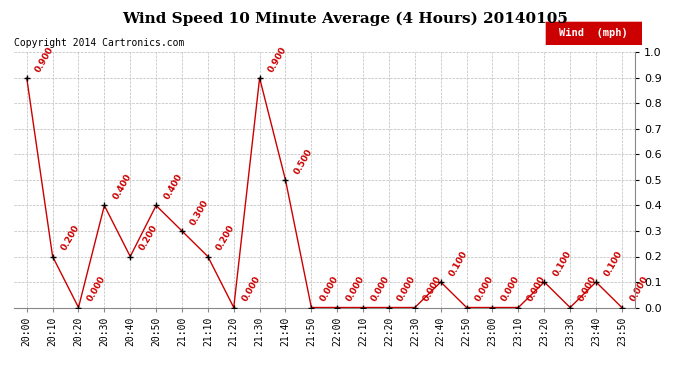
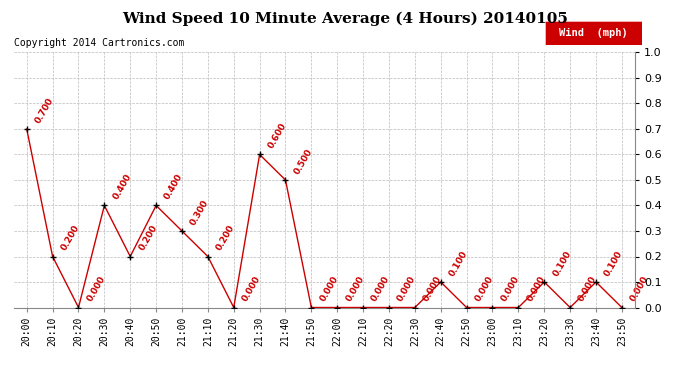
20:00: 0.900 -> 0.700
21:30: 0.900 -> 0.600
